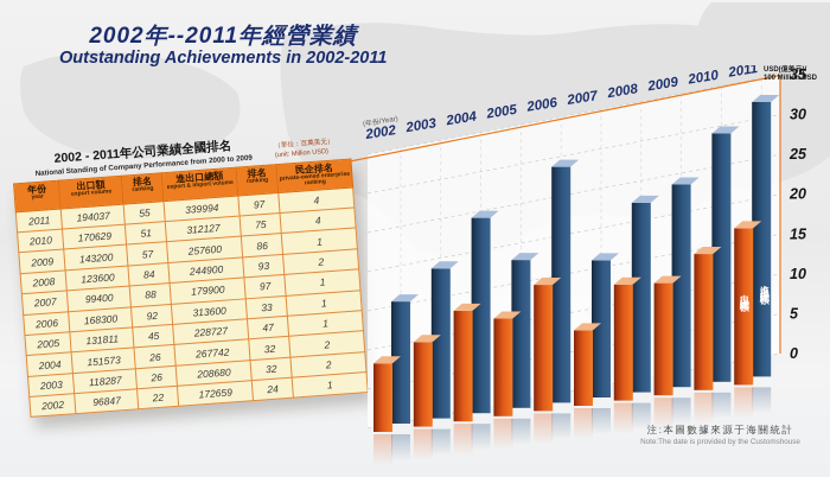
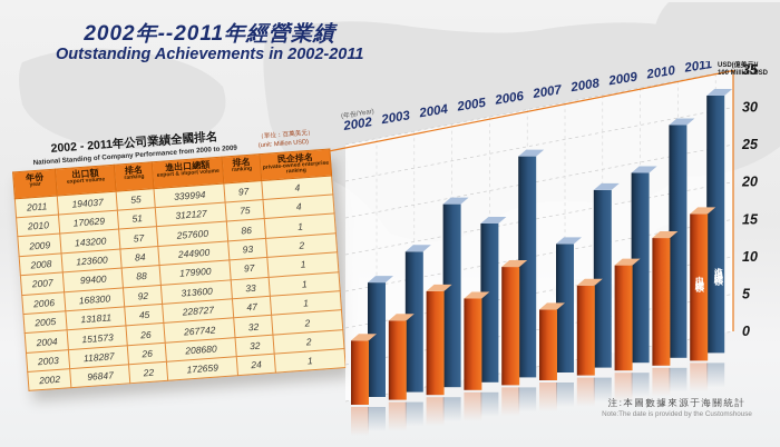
進出口總額/2005: 20 -> 23
出口總額/2008: 15 -> 12
